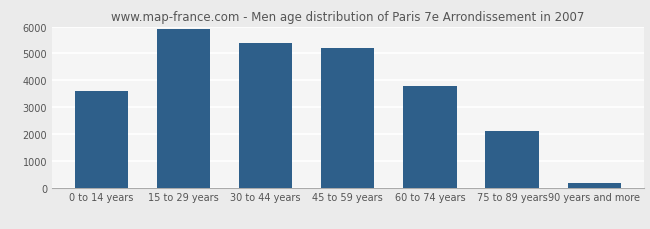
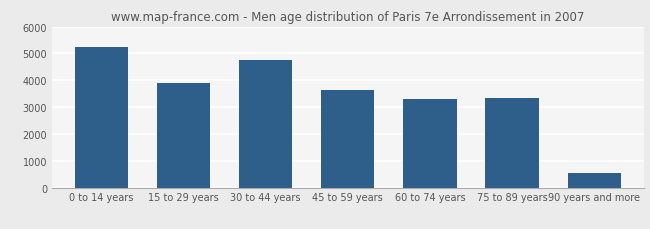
0 to 14 years: 3600 -> 5250
15 to 29 years: 5900 -> 3900
30 to 44 years: 5400 -> 4750
45 to 59 years: 5200 -> 3650
60 to 74 years: 3800 -> 3300
75 to 89 years: 2100 -> 3350
90 years and more: 180 -> 550
